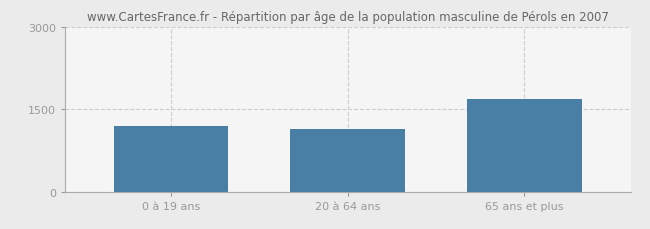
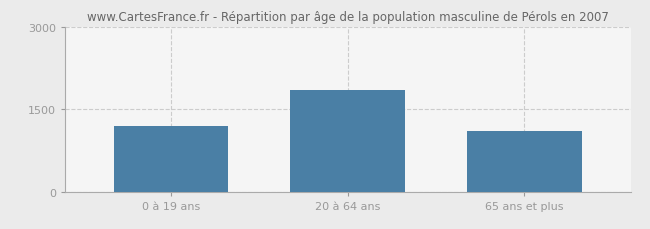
20 à 64 ans: 1140 -> 1850
65 ans et plus: 1680 -> 1100
